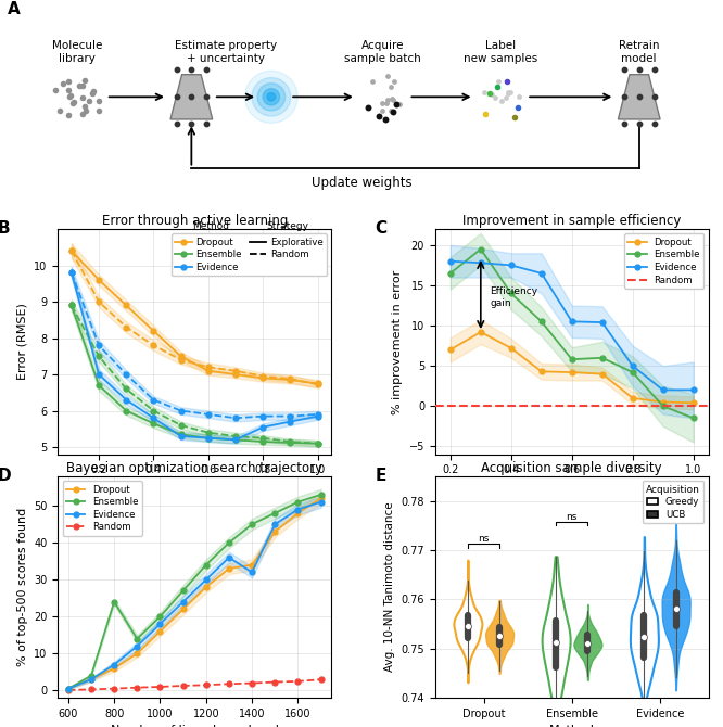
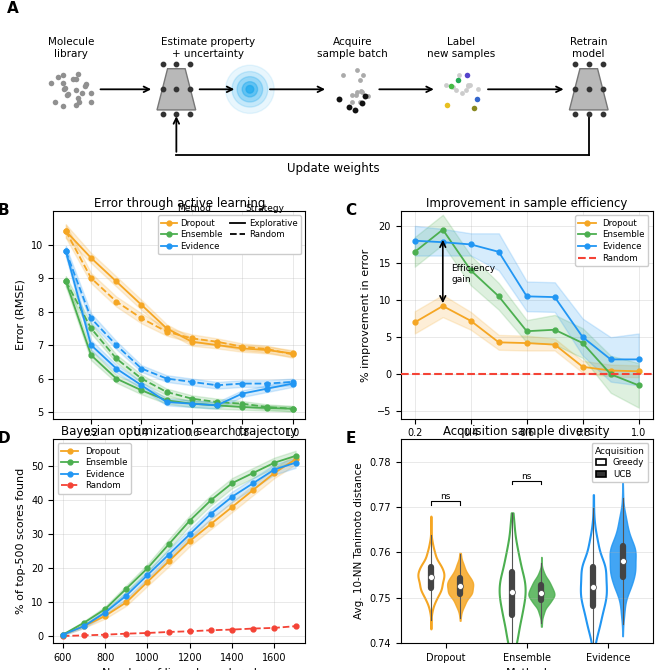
Bayesian optimization search trajectory/Ensemble/800: 24.0 -> 8.0
Bayesian optimization search trajectory/Dropout/1400: 34.0 -> 38.0
Bayesian optimization search trajectory/Evidence/1400: 32.0 -> 41.0
